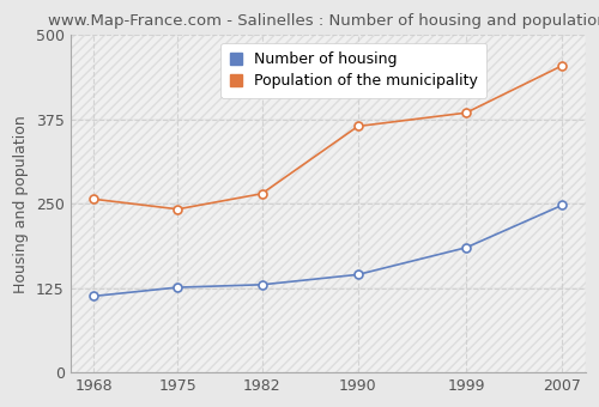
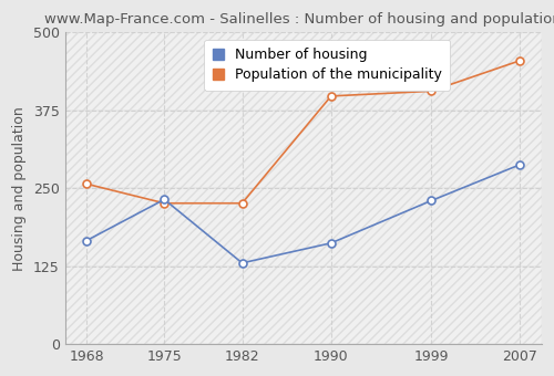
Number of housing/1968: 113 -> 166
Number of housing/1975: 126 -> 232
Population of the municipality/1975: 242 -> 226
Population of the municipality/1982: 265 -> 226
Number of housing/1990: 145 -> 162
Population of the municipality/1990: 365 -> 398
Number of housing/1999: 185 -> 230
Population of the municipality/1999: 385 -> 406
Number of housing/2007: 248 -> 288
